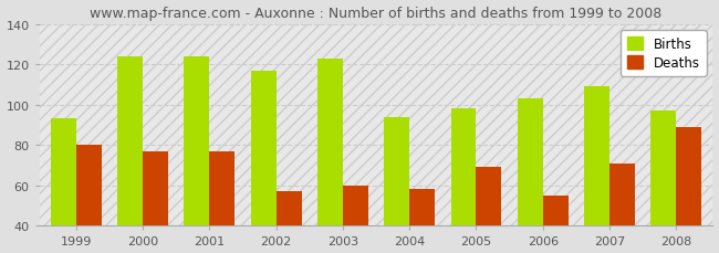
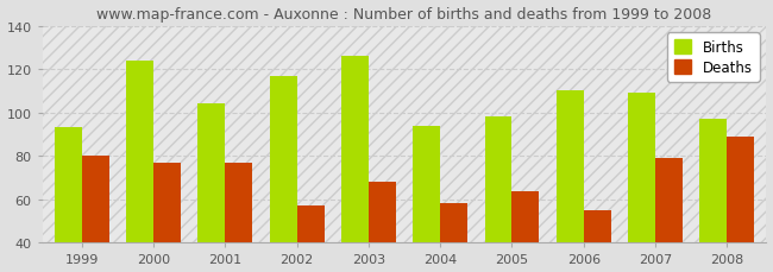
Births/2001: 124 -> 104
Births/2003: 123 -> 126
Deaths/2003: 60 -> 68
Deaths/2005: 69 -> 64
Births/2006: 103 -> 110
Deaths/2007: 71 -> 79
